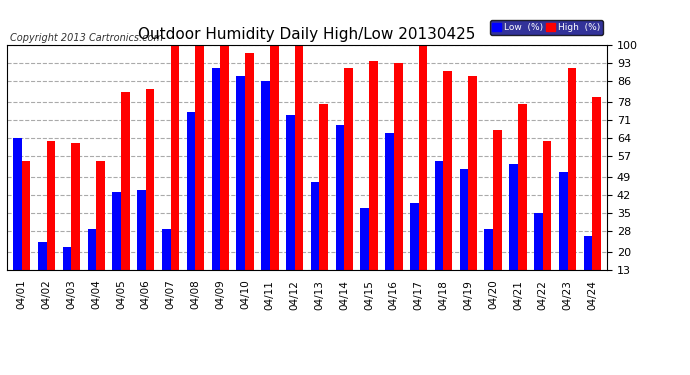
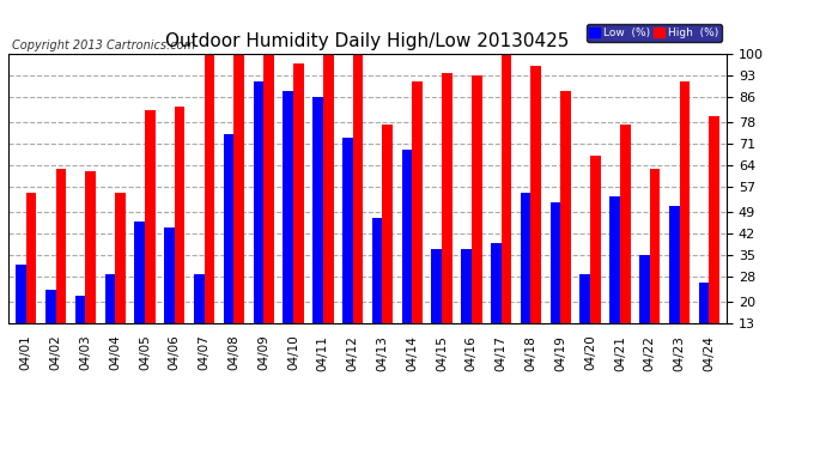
Low (%)/04/01: 64 -> 32
Low (%)/04/05: 43 -> 46
Low (%)/04/16: 66 -> 37
High (%)/04/18: 90 -> 96
